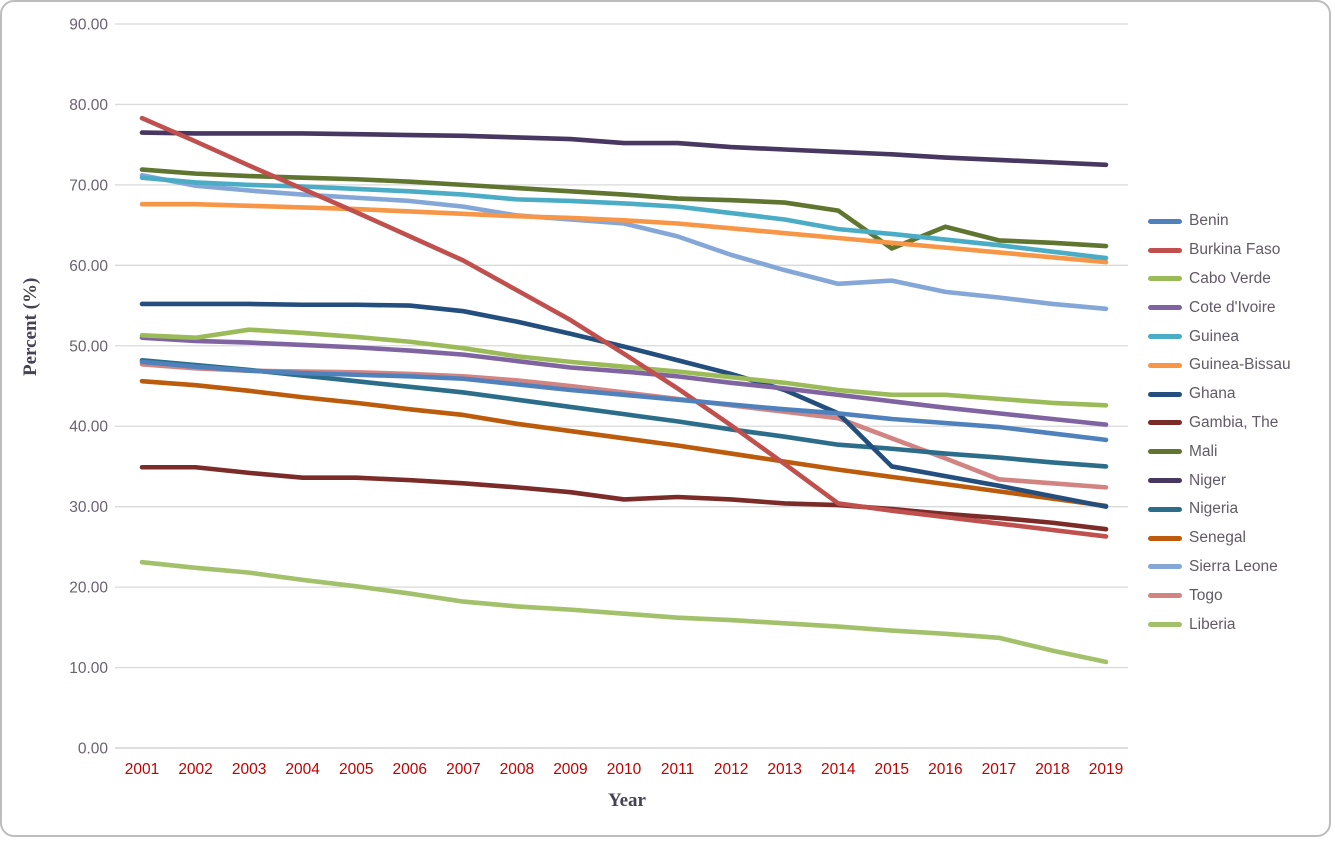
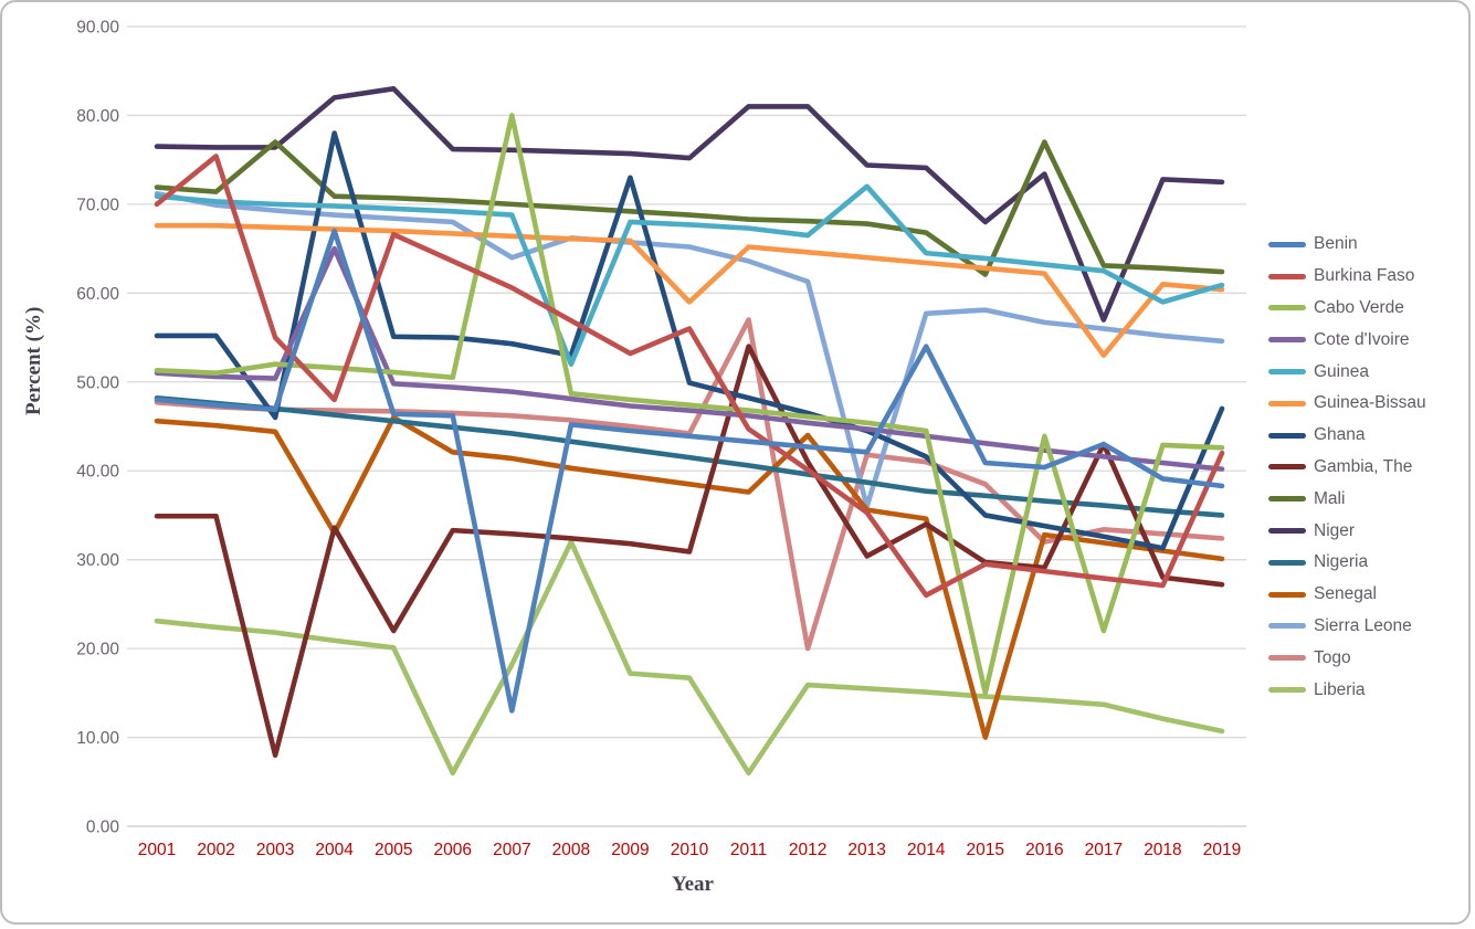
Burkina Faso/2001: 78 -> 70
Burkina Faso/2003: 72 -> 55
Ghana/2003: 55 -> 46
Gambia, The/2003: 34 -> 8
Mali/2003: 71 -> 77
Benin/2004: 47 -> 67
Burkina Faso/2004: 70 -> 48
Cote d'Ivoire/2004: 50 -> 65
Ghana/2004: 55 -> 78
Niger/2004: 76 -> 82
Senegal/2004: 44 -> 33
Gambia, The/2005: 34 -> 22
Niger/2005: 76 -> 83
Senegal/2005: 43 -> 46
Liberia/2006: 19 -> 6
Benin/2007: 46 -> 13
Cabo Verde/2007: 50 -> 80
Sierra Leone/2007: 67 -> 64
Guinea/2008: 68 -> 52
Liberia/2008: 18 -> 32
Ghana/2009: 52 -> 73
Burkina Faso/2010: 49 -> 56
Guinea-Bissau/2010: 66 -> 59
Gambia, The/2011: 31 -> 54
Niger/2011: 75 -> 81
Togo/2011: 43 -> 57
Liberia/2011: 16 -> 6
Gambia, The/2012: 31 -> 41
Niger/2012: 75 -> 81
Senegal/2012: 37 -> 44
Togo/2012: 43 -> 20
Guinea/2013: 66 -> 72
Sierra Leone/2013: 59 -> 36
Benin/2014: 42 -> 54
Burkina Faso/2014: 30 -> 26
Gambia, The/2014: 30 -> 34
Cabo Verde/2015: 44 -> 15
Niger/2015: 74 -> 68
Senegal/2015: 34 -> 10
Mali/2016: 65 -> 77
Togo/2016: 36 -> 32
Benin/2017: 40 -> 43
Cabo Verde/2017: 43 -> 22
Guinea-Bissau/2017: 62 -> 53
Gambia, The/2017: 29 -> 43
Niger/2017: 73 -> 57
Guinea/2018: 62 -> 59
Burkina Faso/2019: 26 -> 42
Ghana/2019: 30 -> 47
